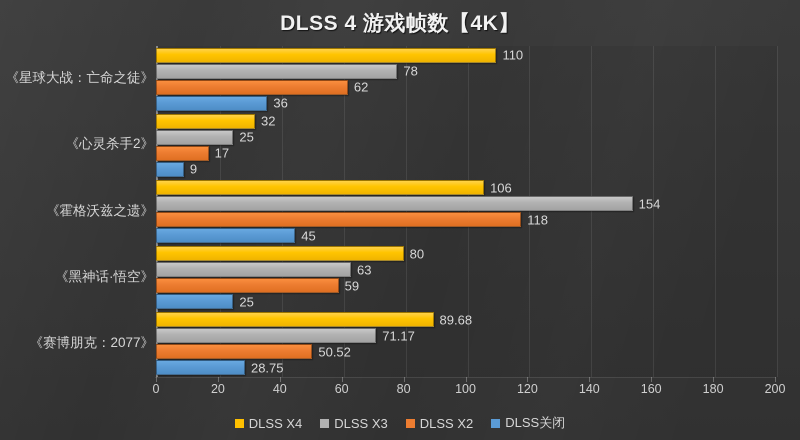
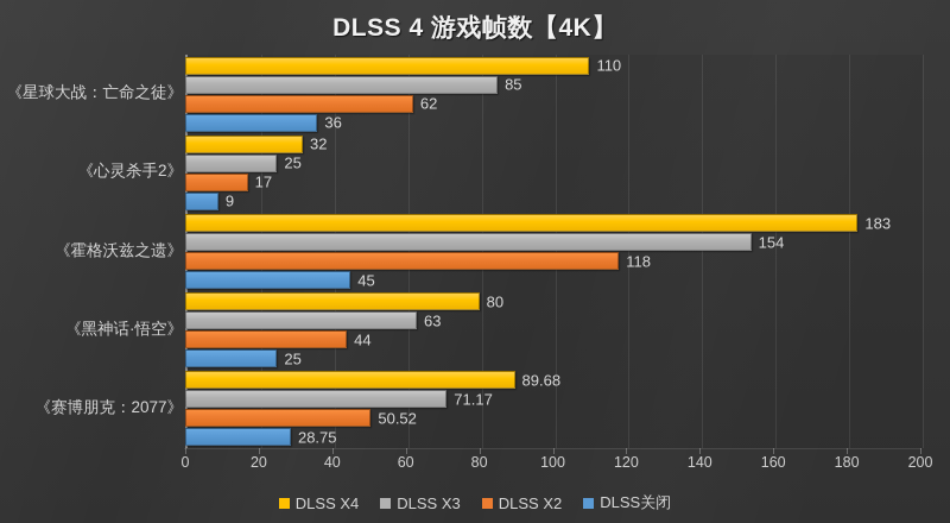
DLSS X3/《星球大战：亡命之徒》: 78 -> 85
DLSS X4/《霍格沃兹之遗》: 106 -> 183
DLSS X2/《黑神话·悟空》: 59 -> 44
